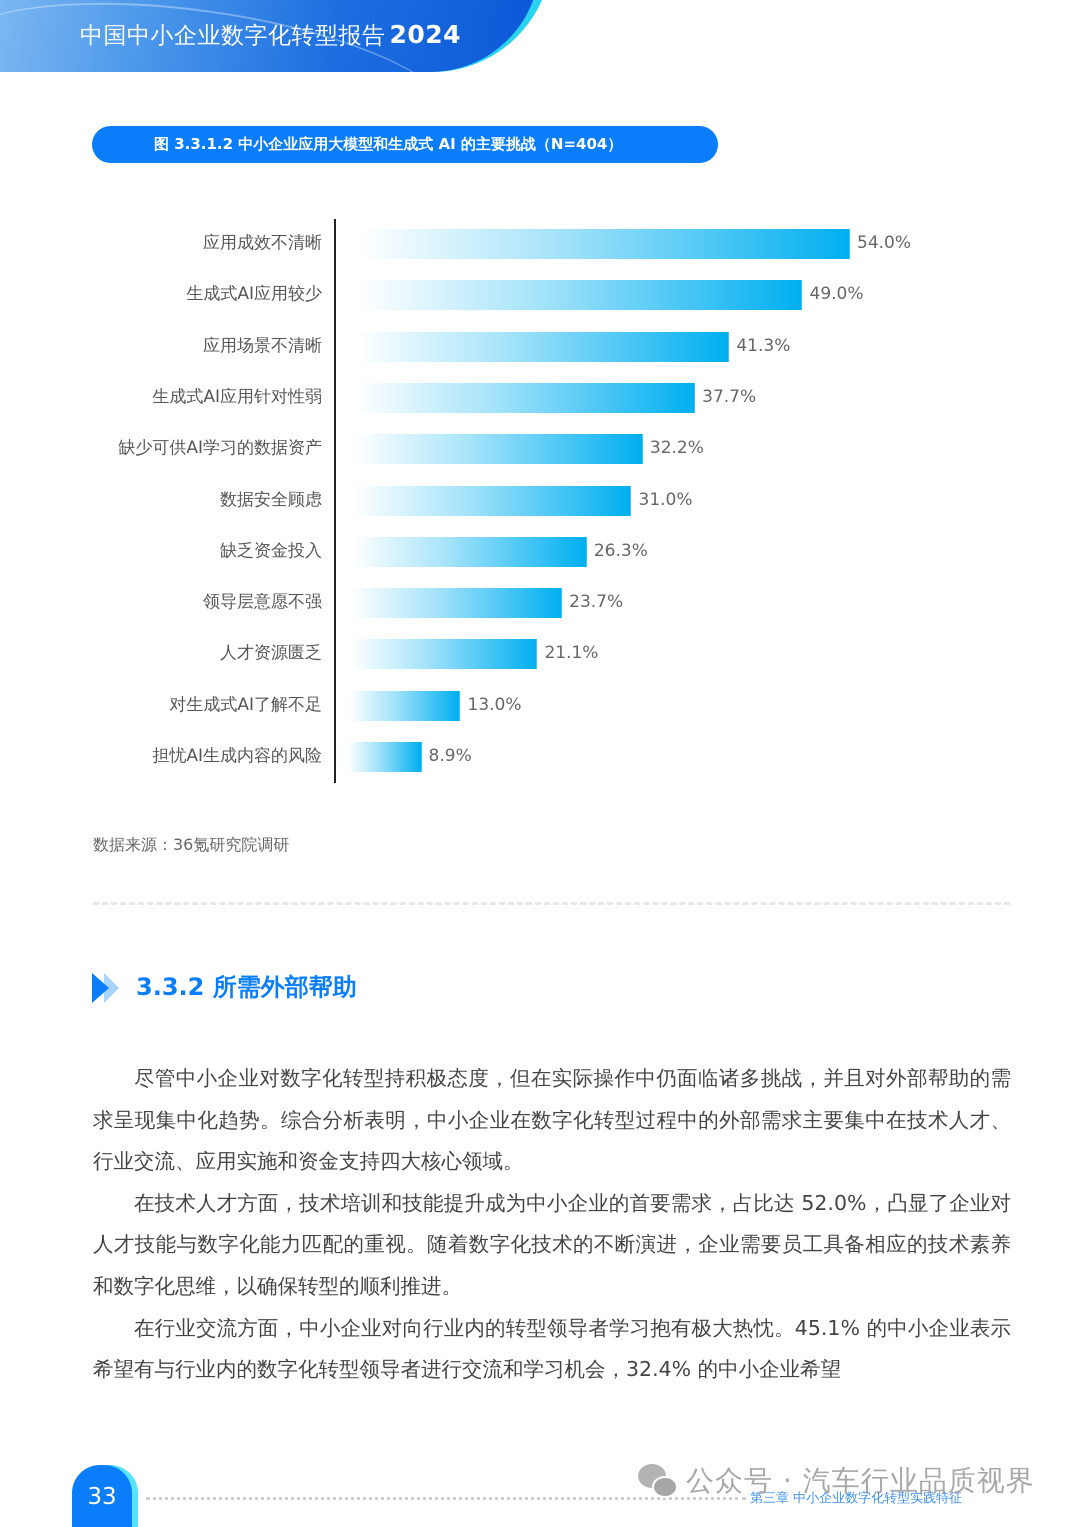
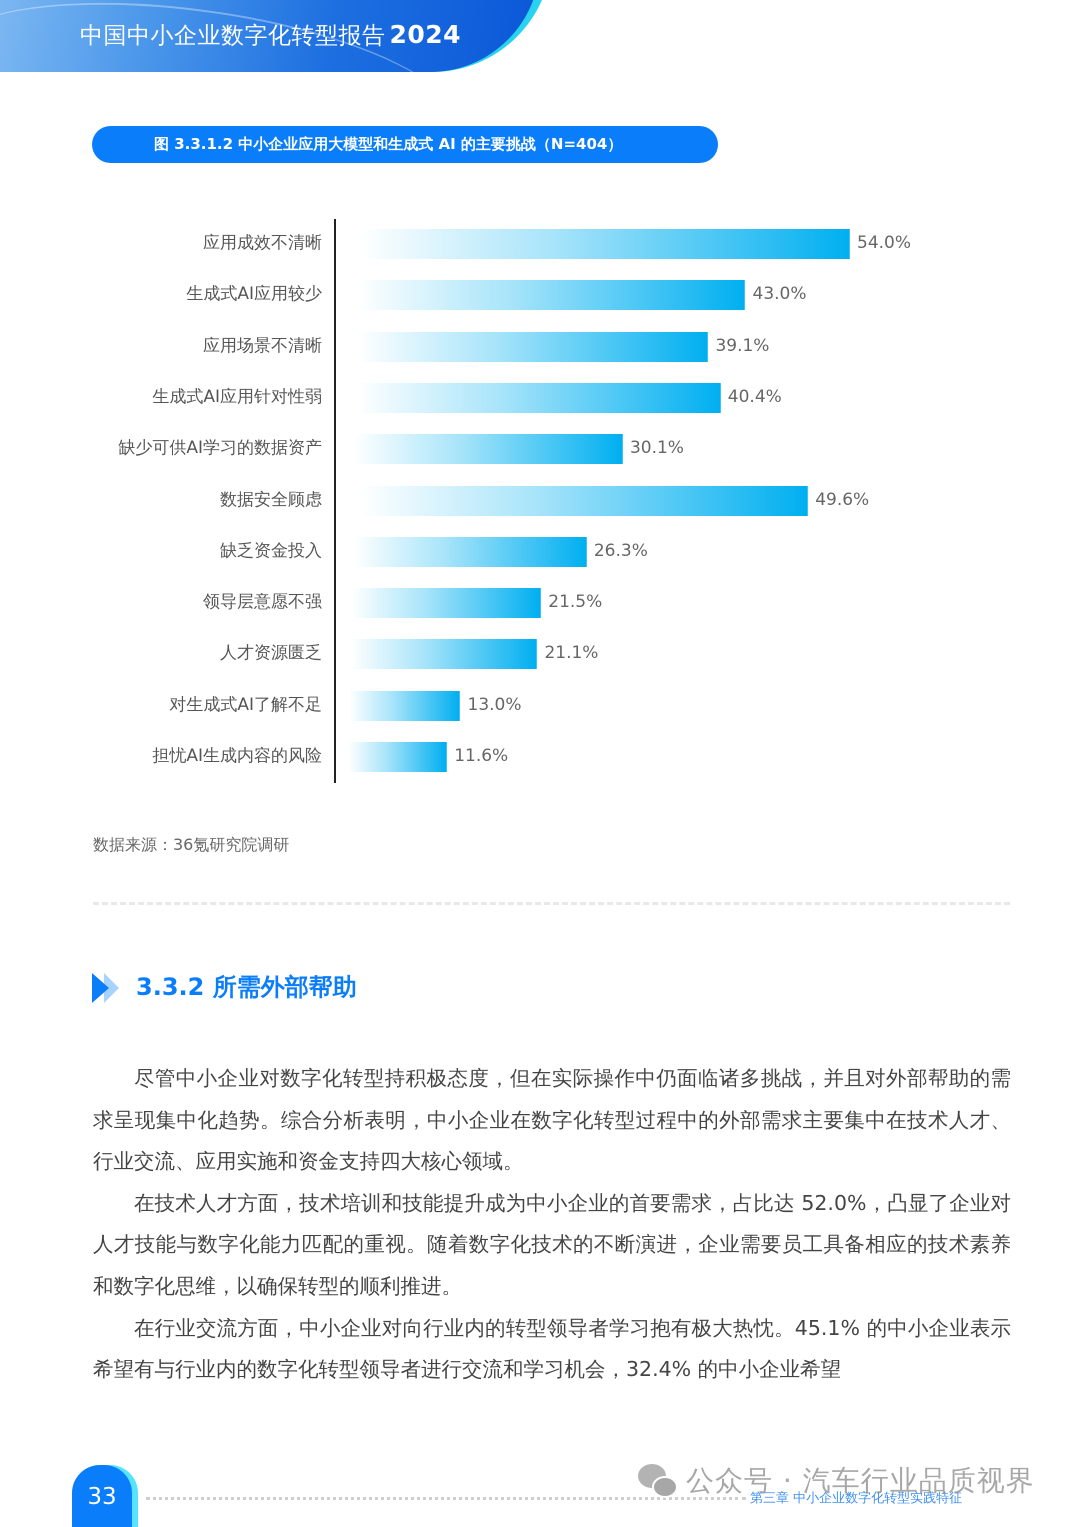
生成式AI应用较少: 49.0% -> 43.0%
应用场景不清晰: 41.3% -> 39.1%
生成式AI应用针对性弱: 37.7% -> 40.4%
缺少可供AI学习的数据资产: 32.2% -> 30.1%
数据安全顾虑: 31.0% -> 49.6%
领导层意愿不强: 23.7% -> 21.5%
担忧AI生成内容的风险: 8.9% -> 11.6%
